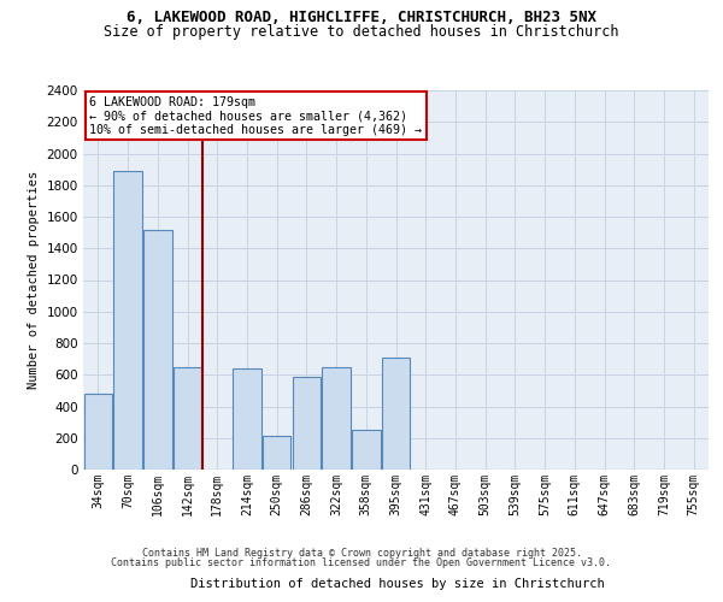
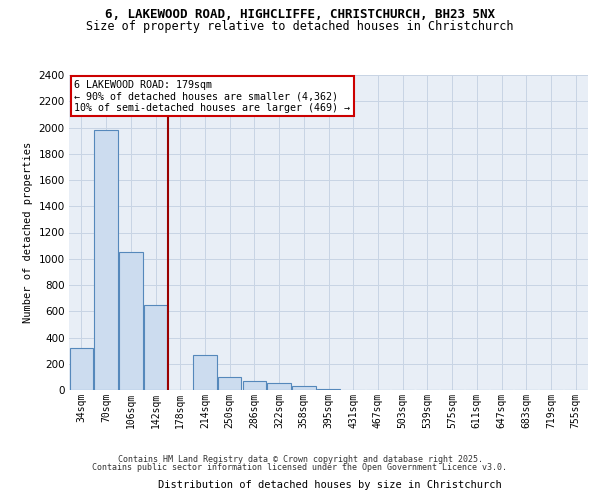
34sqm: 480 -> 320
70sqm: 1890 -> 1980
106sqm: 1520 -> 1050
214sqm: 640 -> 270
250sqm: 210 -> 100
286sqm: 590 -> 70
322sqm: 650 -> 50
358sqm: 250 -> 30
395sqm: 710 -> 0
